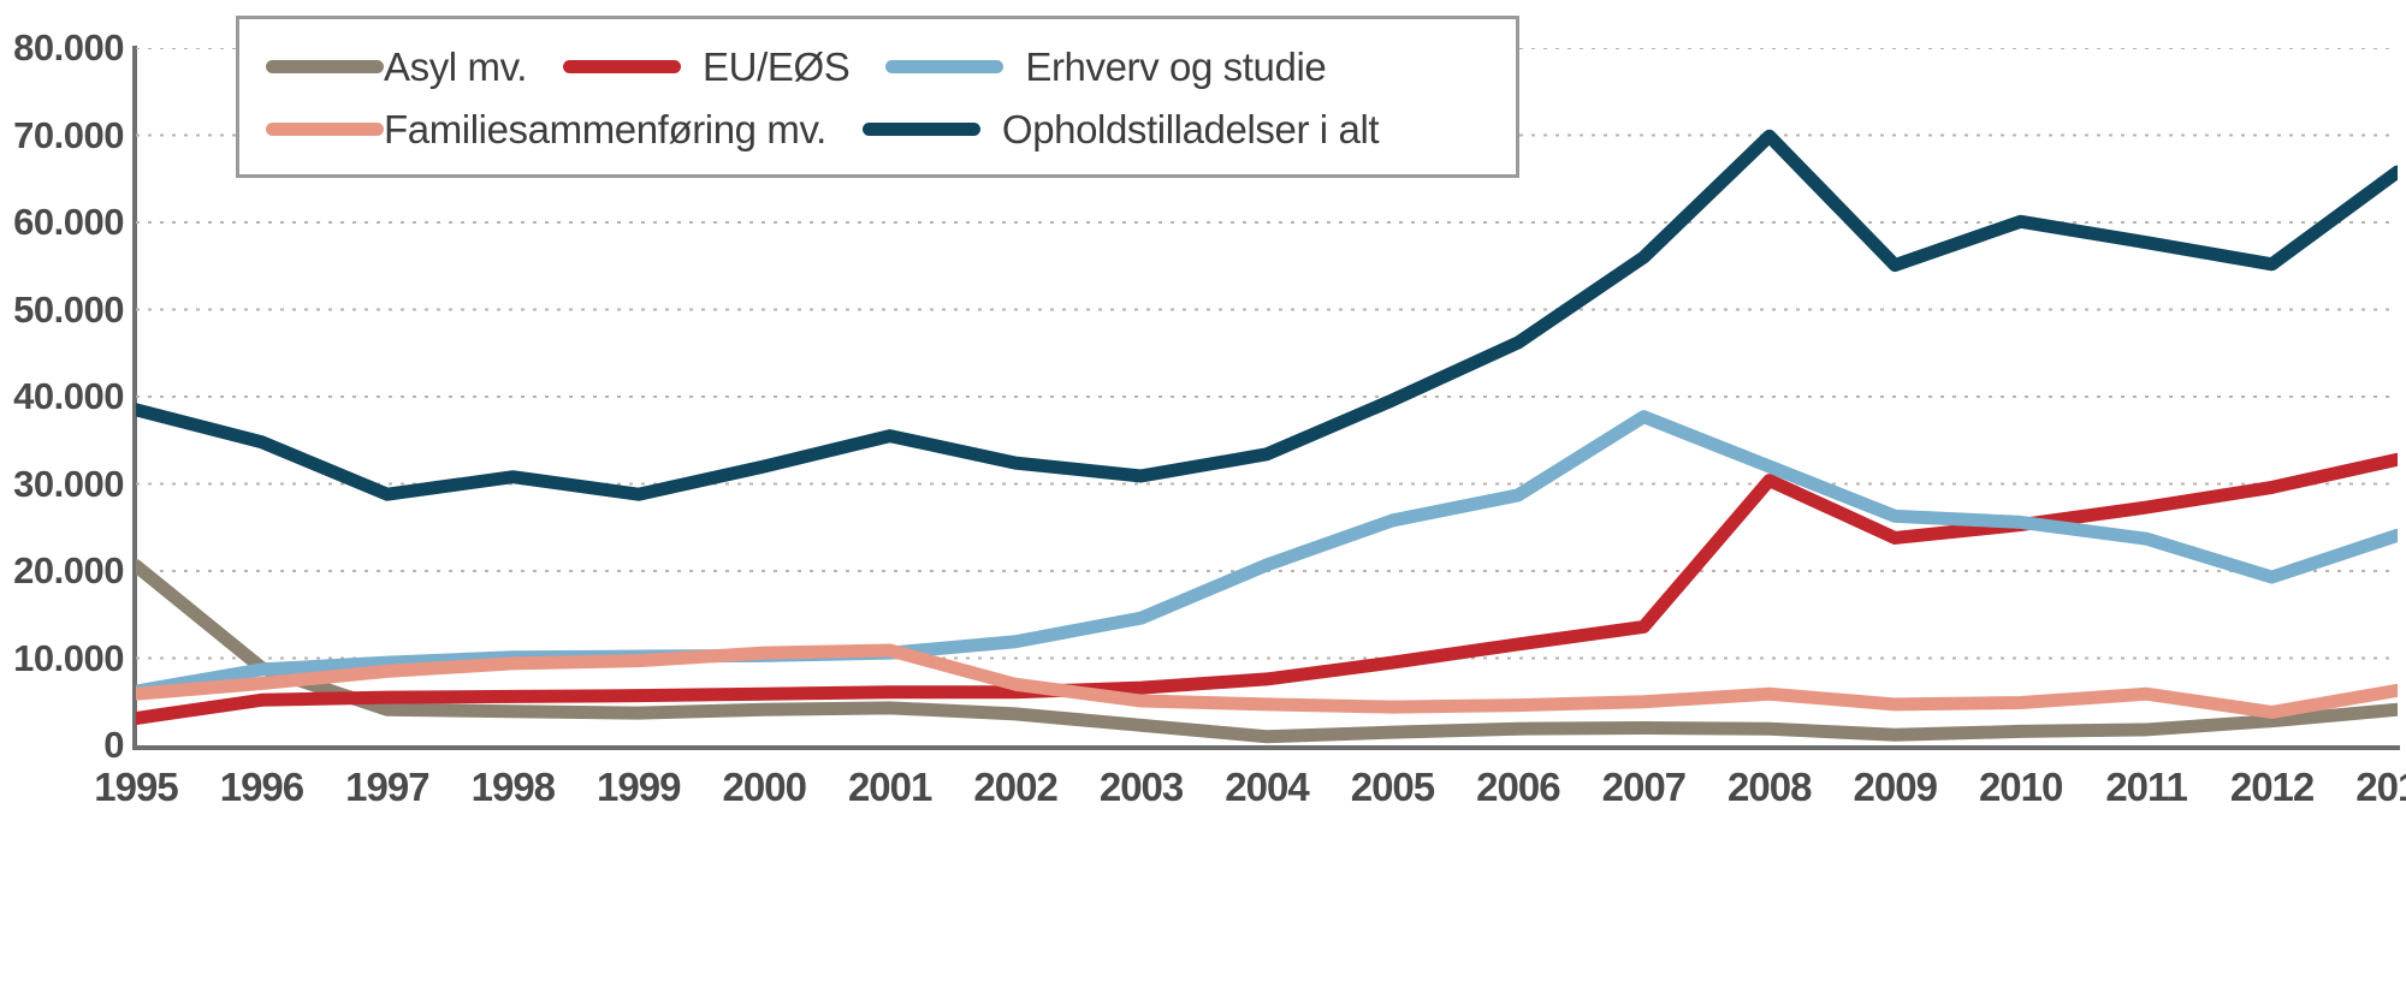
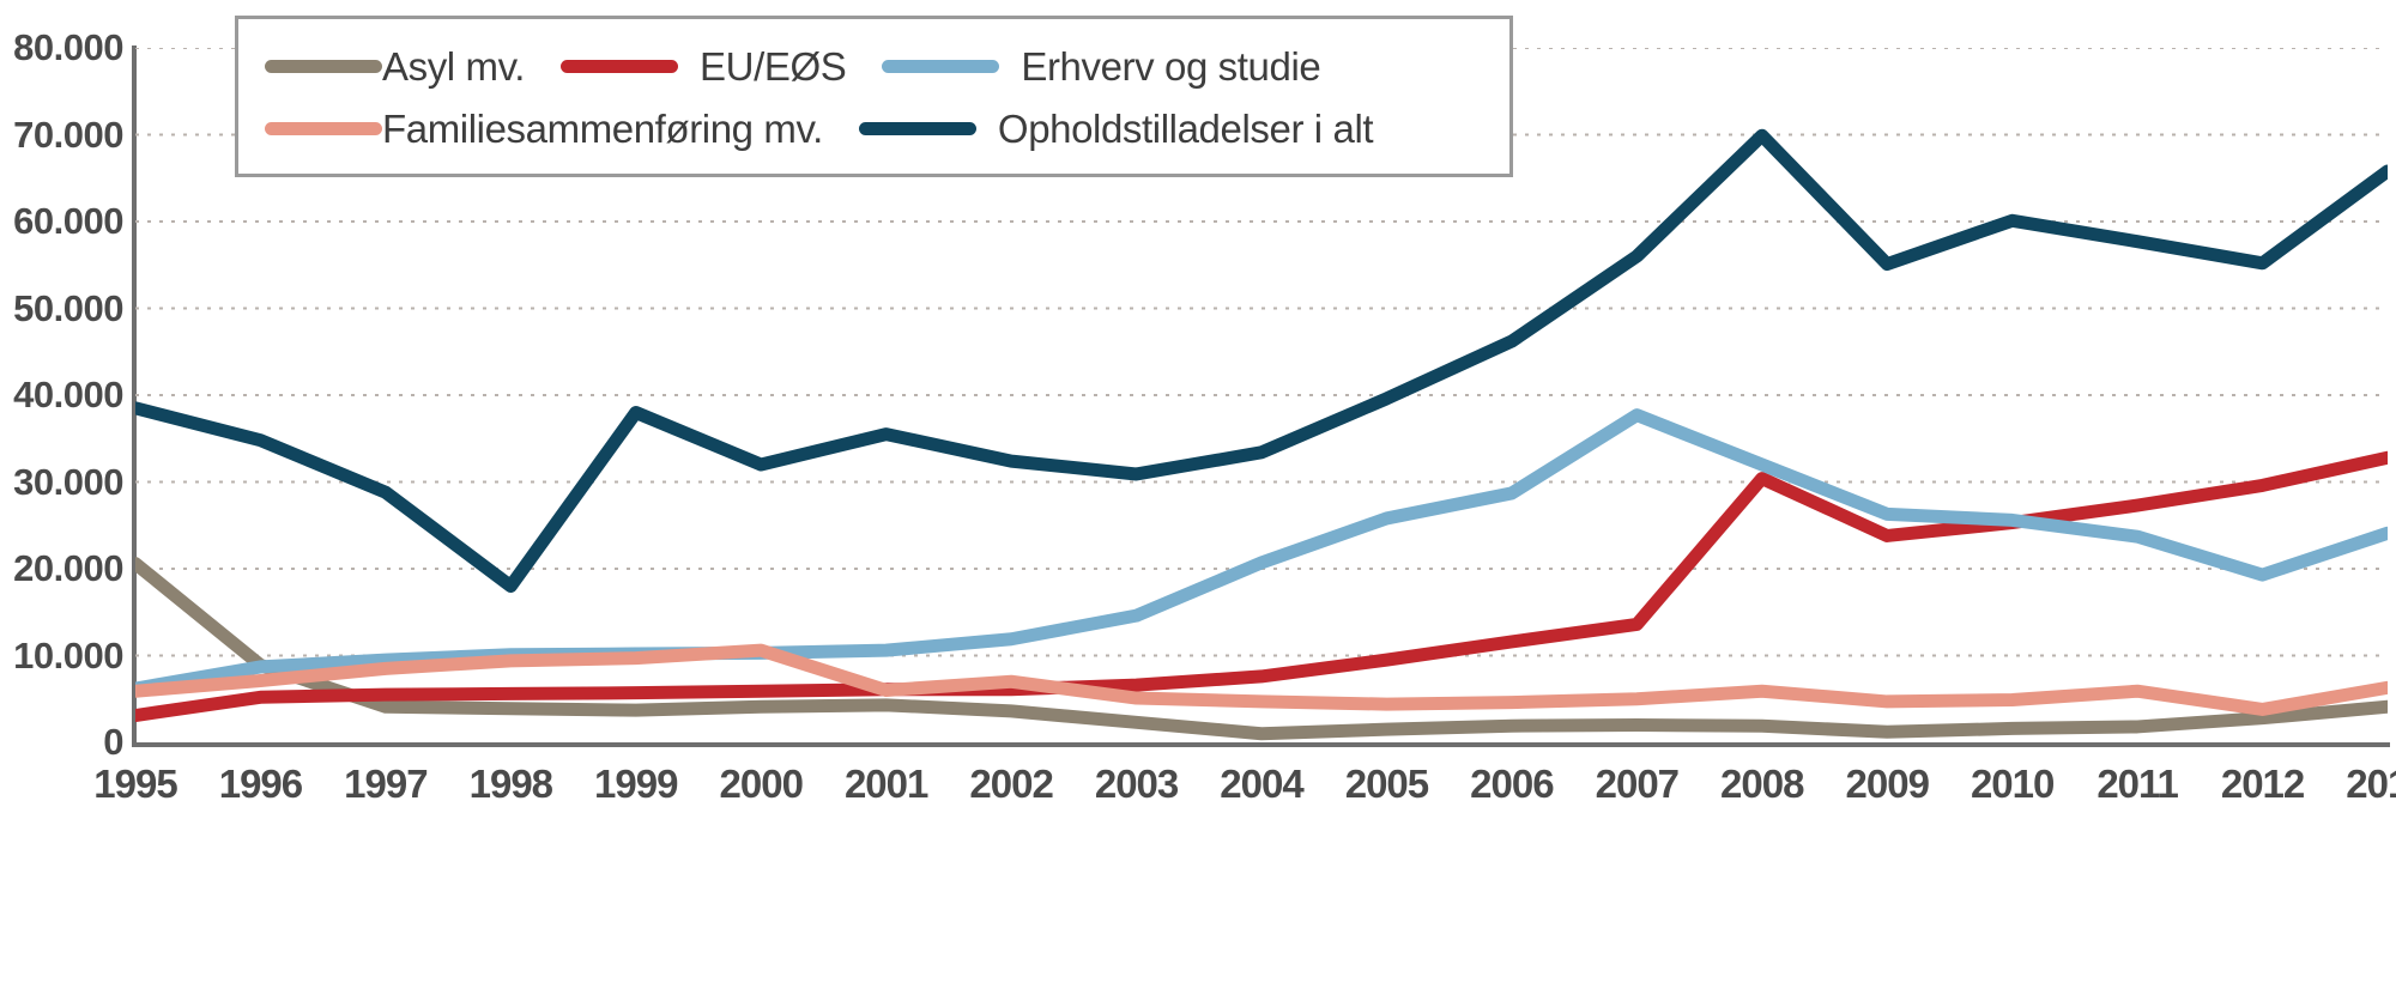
Opholdstilladelser i alt/1998: 31000 -> 18000
Opholdstilladelser i alt/1999: 29000 -> 38000
Familiesammenføring mv./2001: 11000 -> 6000
